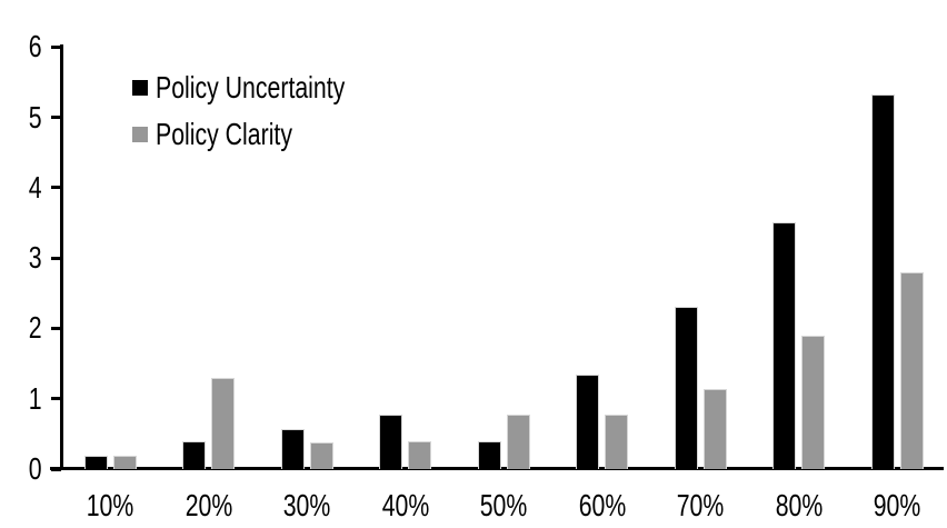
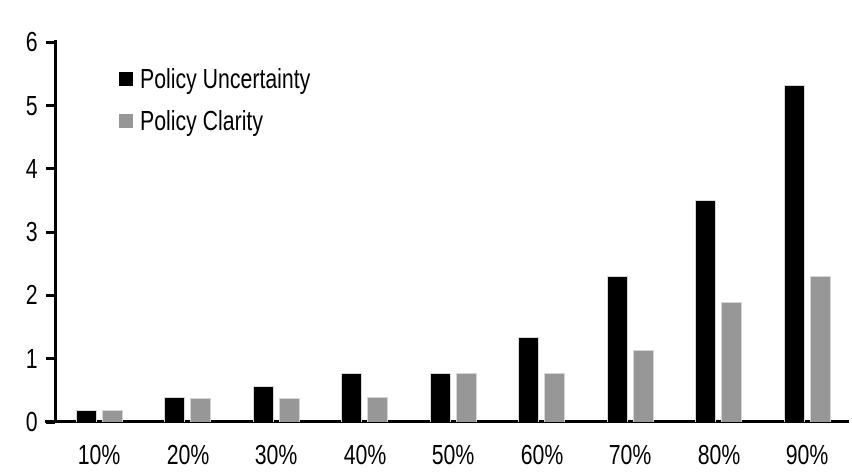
Policy Clarity/20%: 1.3 -> 0.4
Policy Uncertainty/50%: 0.4 -> 0.8
Policy Clarity/90%: 2.8 -> 2.3
